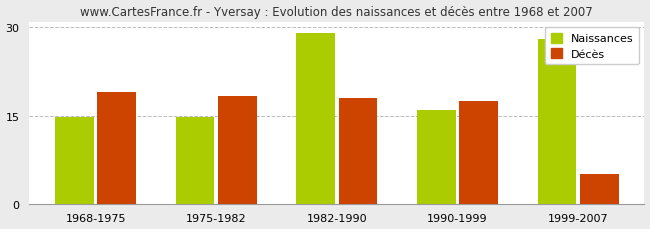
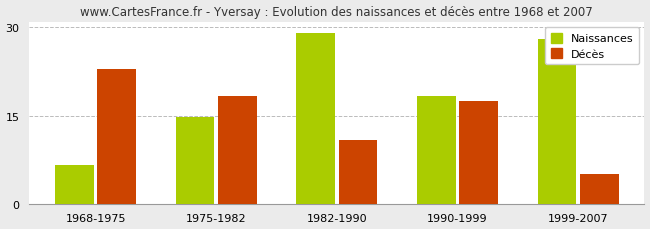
Naissances/1968-1975: 14.7 -> 6.6
Décès/1968-1975: 19.0 -> 23.0
Décès/1982-1990: 18.0 -> 10.8
Naissances/1990-1999: 16.0 -> 18.4
